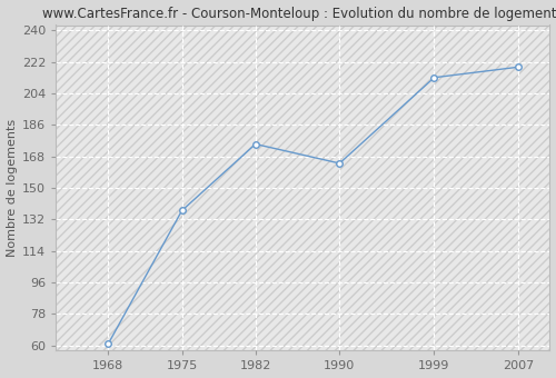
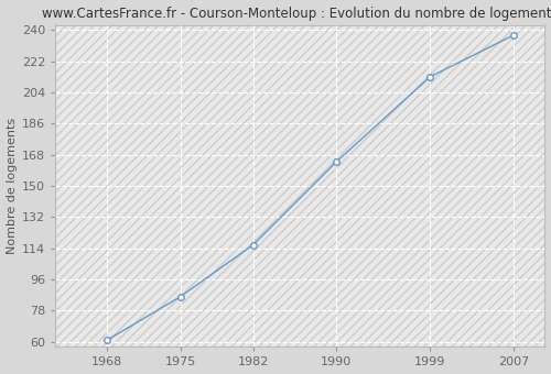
1975: 137 -> 86
1982: 175 -> 116
2007: 219 -> 237
